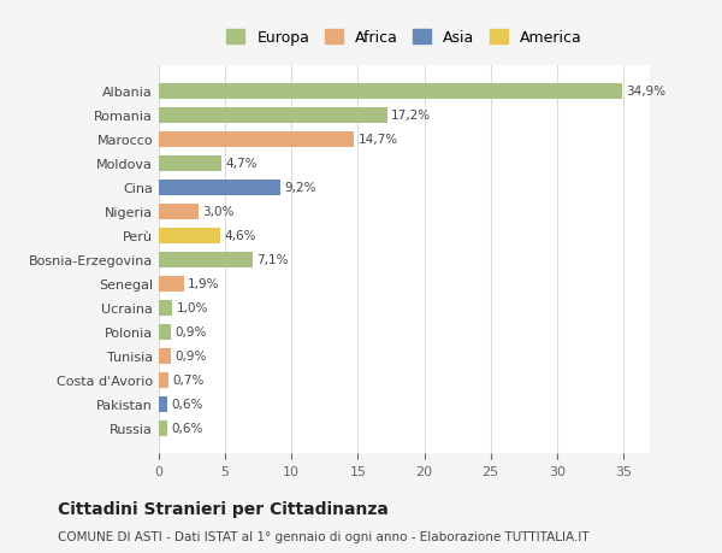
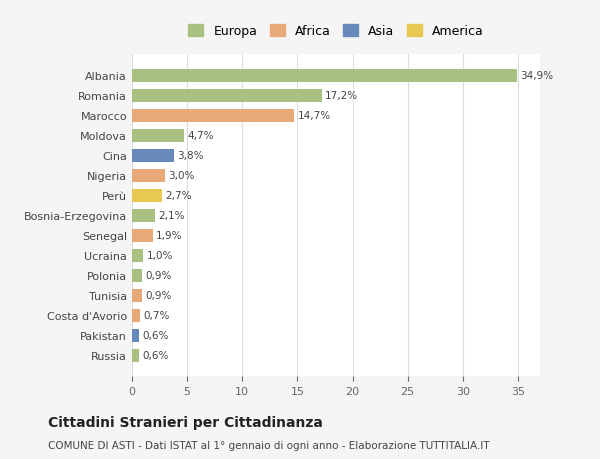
Cina: 9,2% -> 3,8%
Perù: 4,6% -> 2,7%
Bosnia-Erzegovina: 7,1% -> 2,1%
